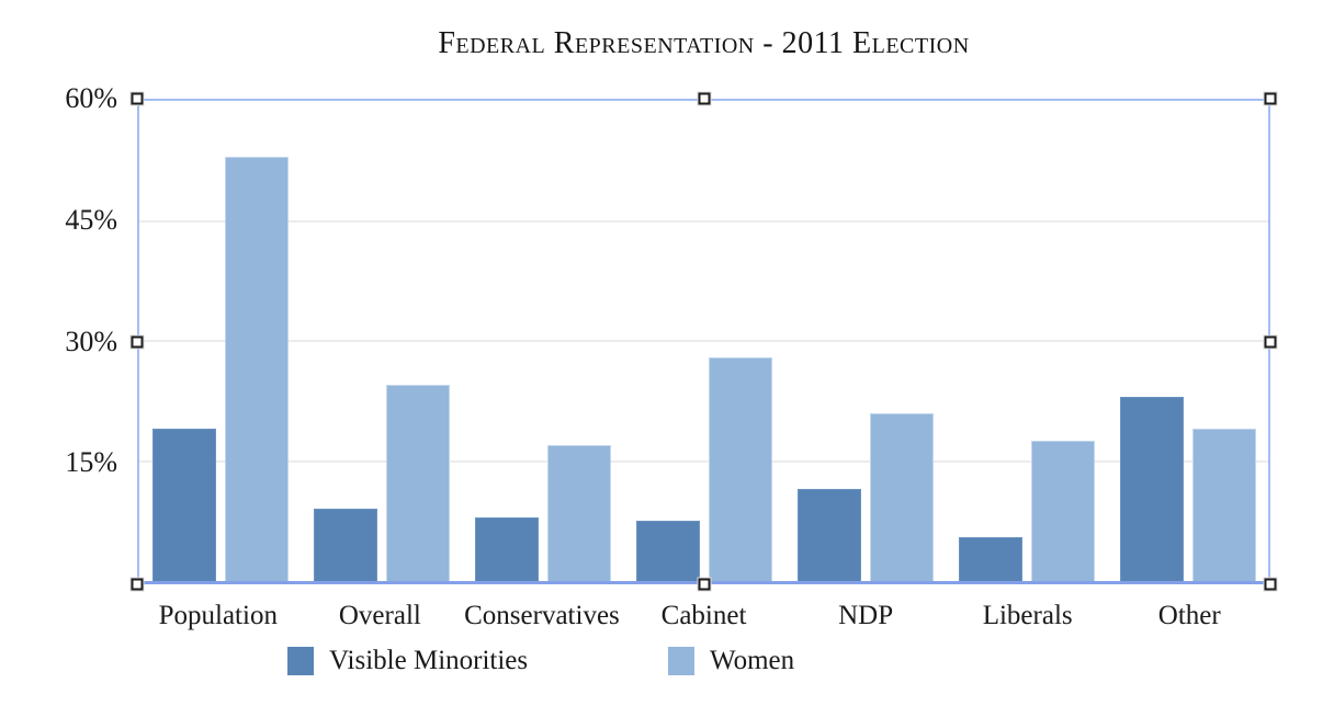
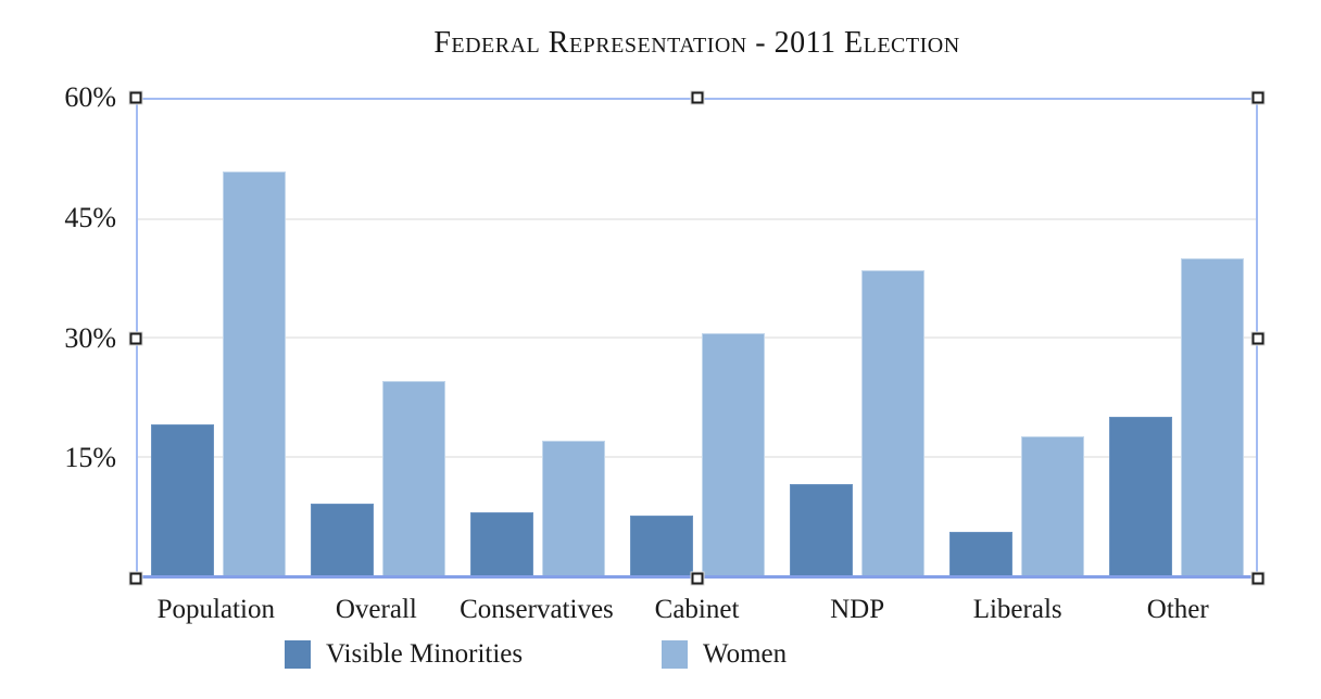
Women/Population: 53% -> 51%
Women/Cabinet: 28% -> 30%
Women/NDP: 21% -> 38%
Visible Minorities/Other: 23% -> 20%
Women/Other: 19% -> 40%
